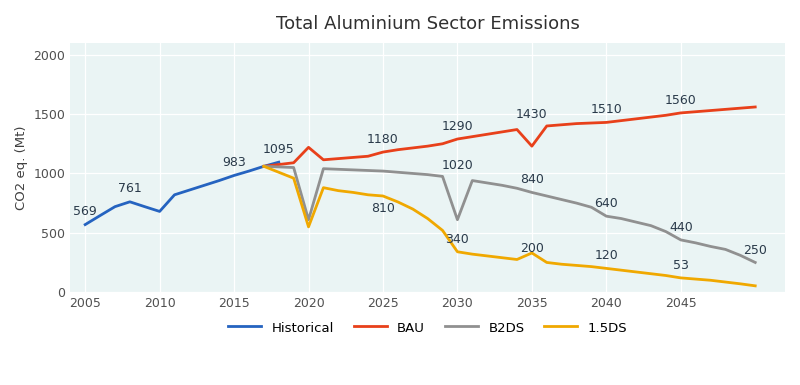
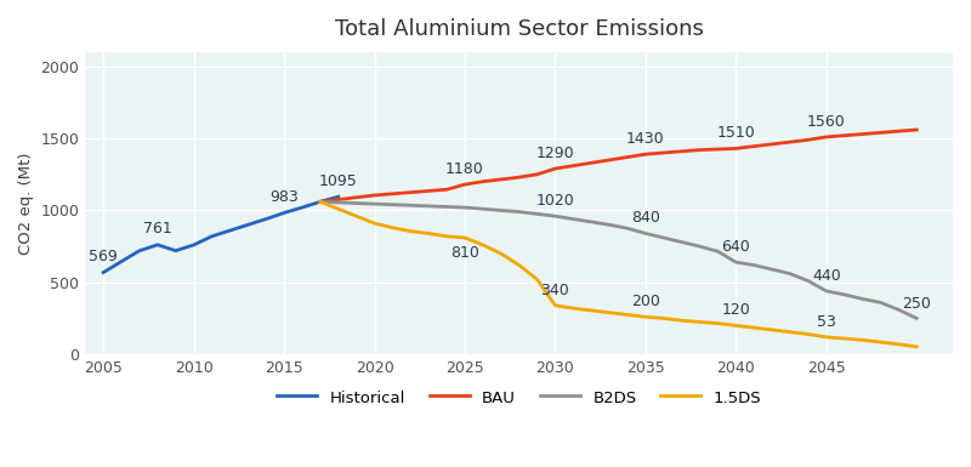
Historical/2010: 680 -> 760
BAU/2020: 1220 -> 1100
B2DS/2020: 610 -> 1040
1.5DS/2020: 550 -> 910
B2DS/2030: 610 -> 960
BAU/2035: 1230 -> 1390
1.5DS/2035: 330 -> 260
